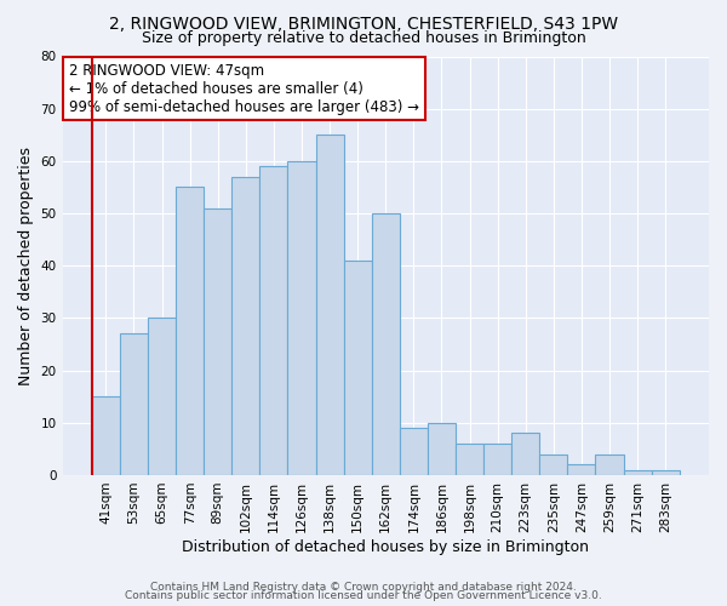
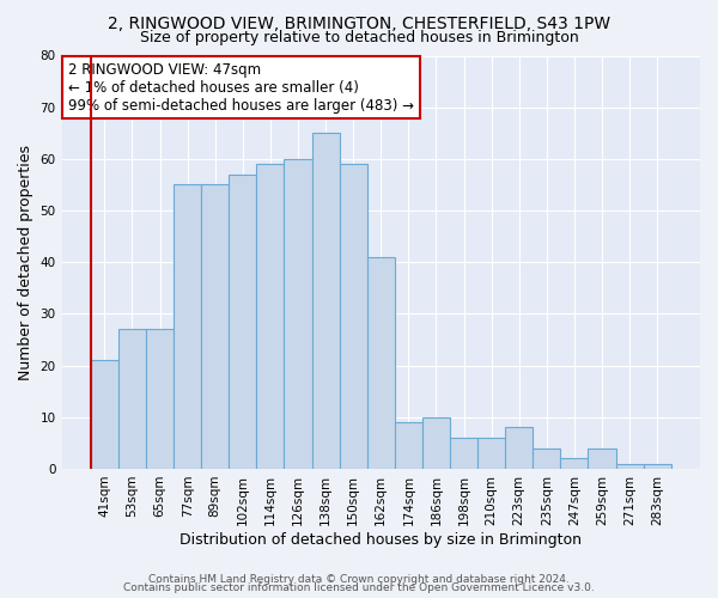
41sqm: 15 -> 21
65sqm: 30 -> 27
89sqm: 51 -> 55
150sqm: 41 -> 59
162sqm: 50 -> 41
